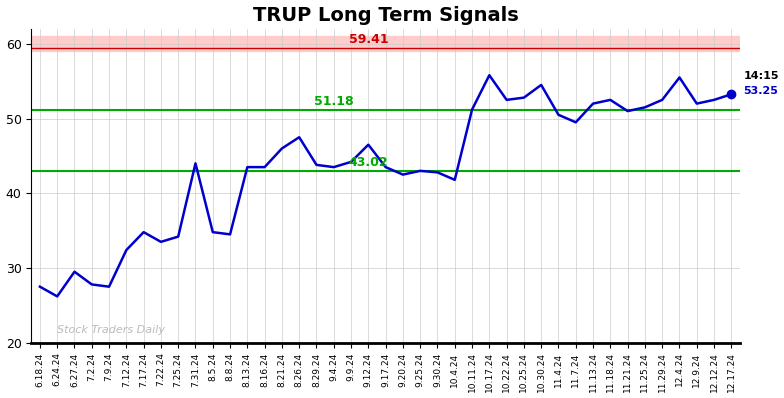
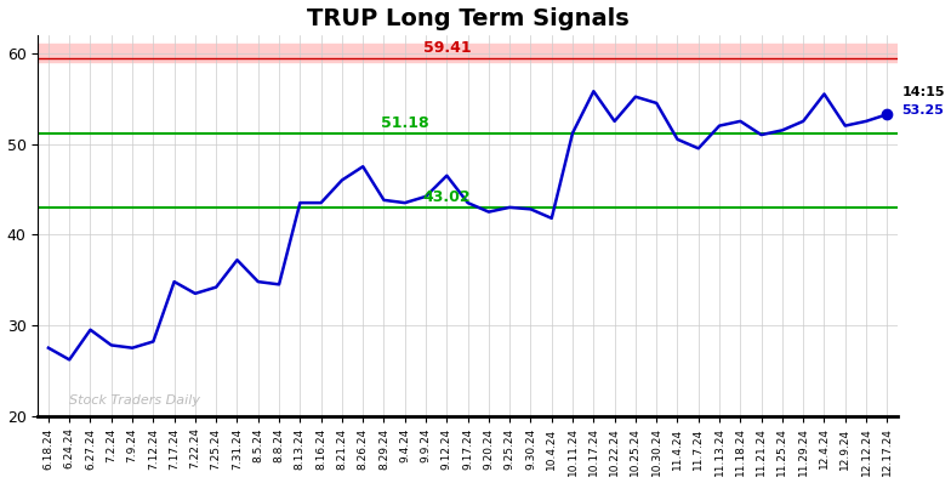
7.12.24: 32.4 -> 28.2
7.31.24: 44.0 -> 37.2
10.25.24: 52.8 -> 55.2
